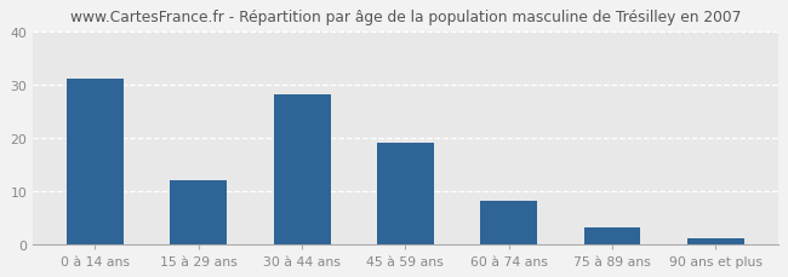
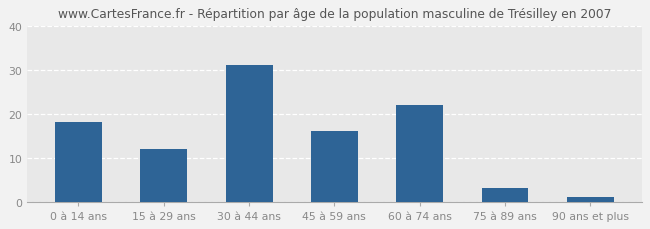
0 à 14 ans: 31 -> 18
30 à 44 ans: 28 -> 31
45 à 59 ans: 19 -> 16
60 à 74 ans: 8 -> 22
